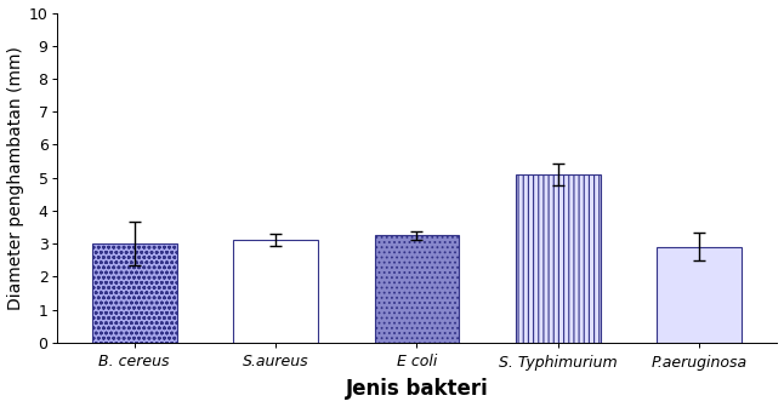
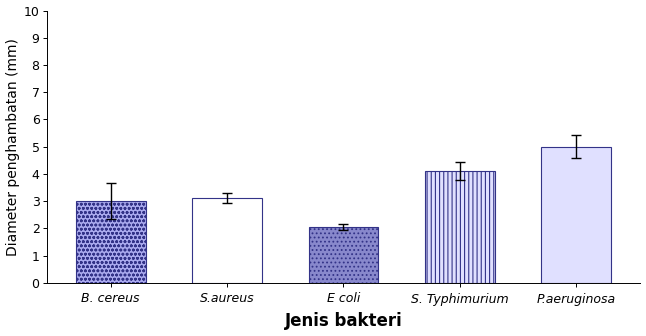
E coli: 3.25 -> 2.05
S. Typhimurium: 5.10 -> 4.10
P.aeruginosa: 2.90 -> 5.00
